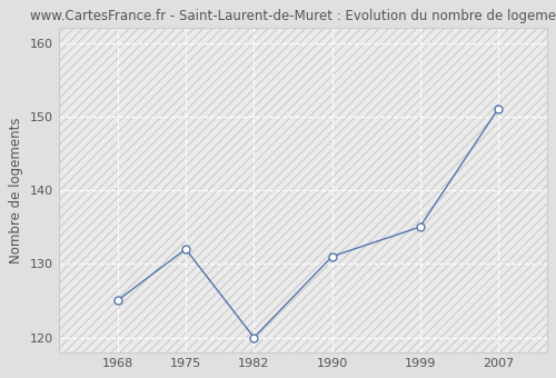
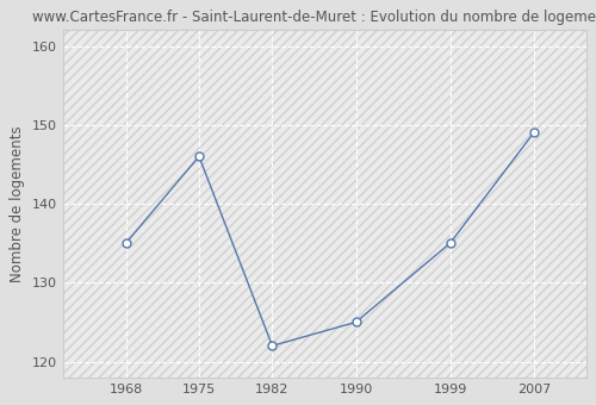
1968: 125 -> 135
1975: 132 -> 146
1982: 120 -> 122
1990: 131 -> 125
2007: 151 -> 149
